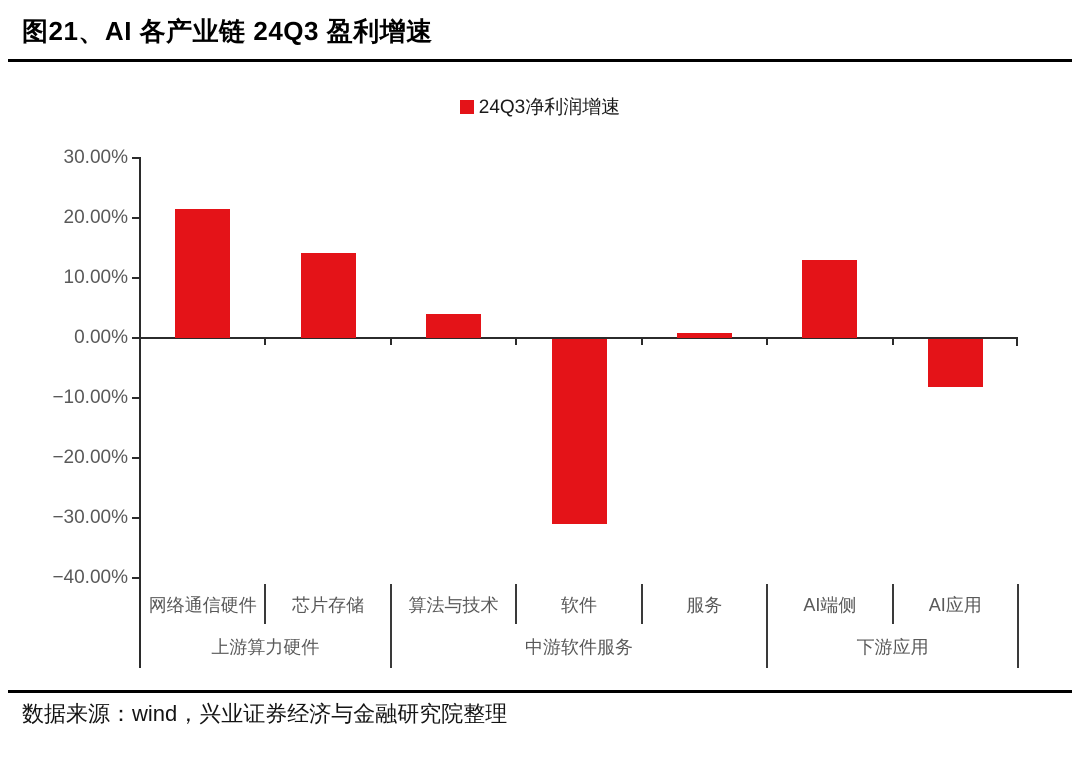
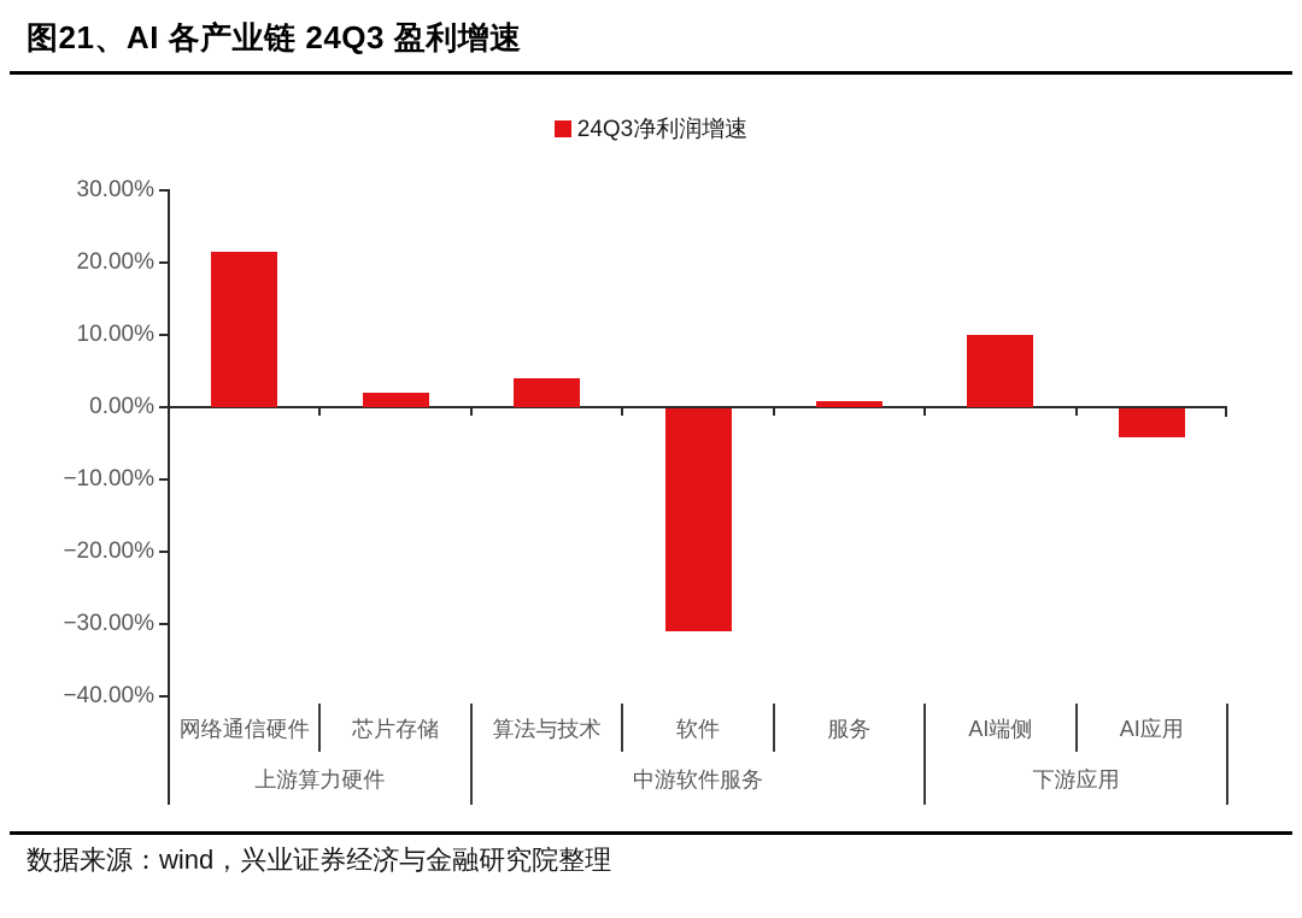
芯片存储: 14% -> 2%
AI端侧: 13% -> 10%
AI应用: -8% -> -4%
